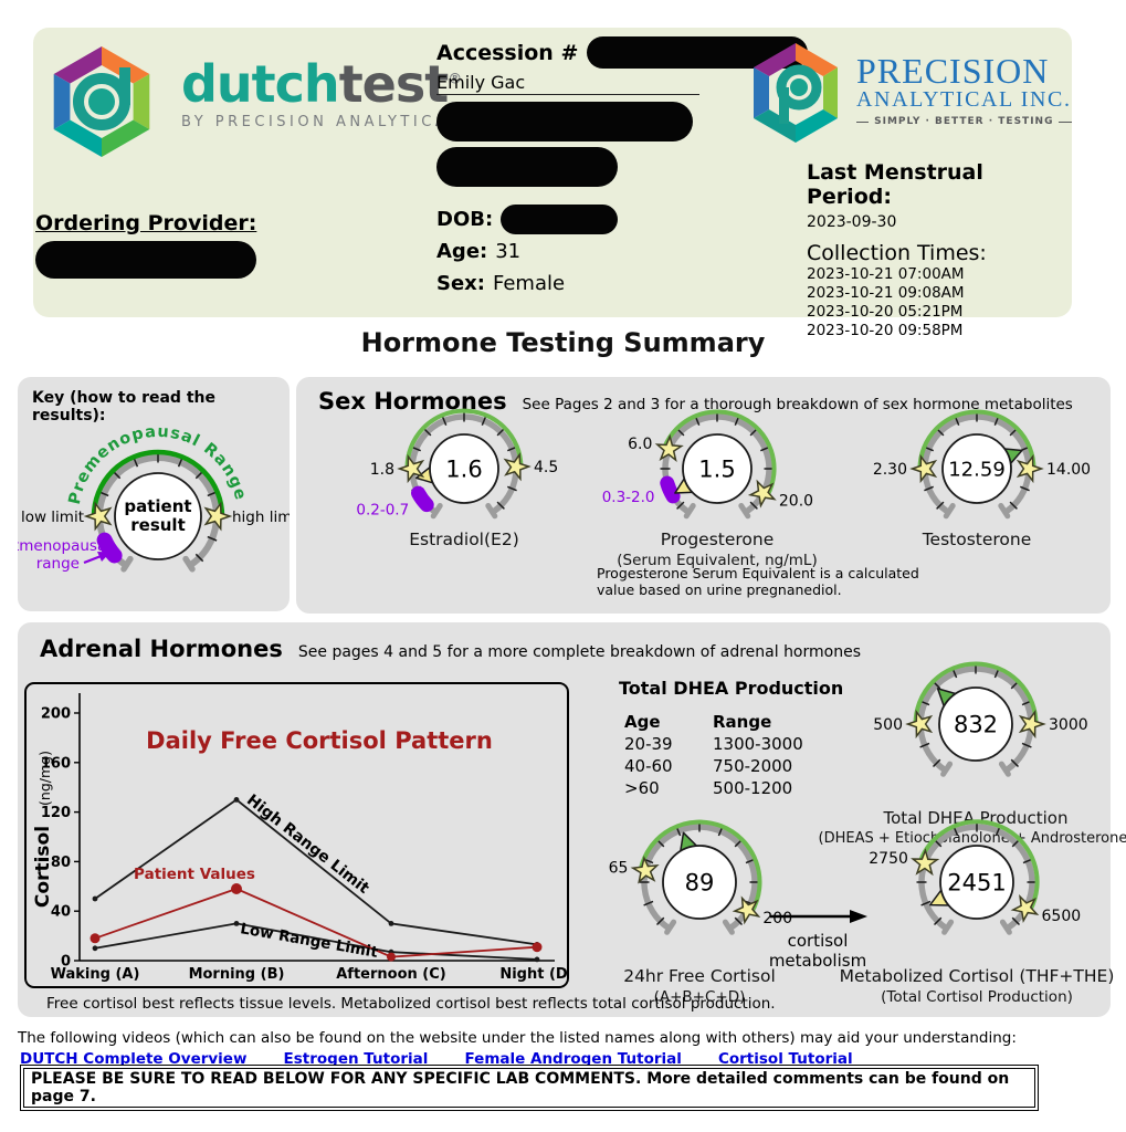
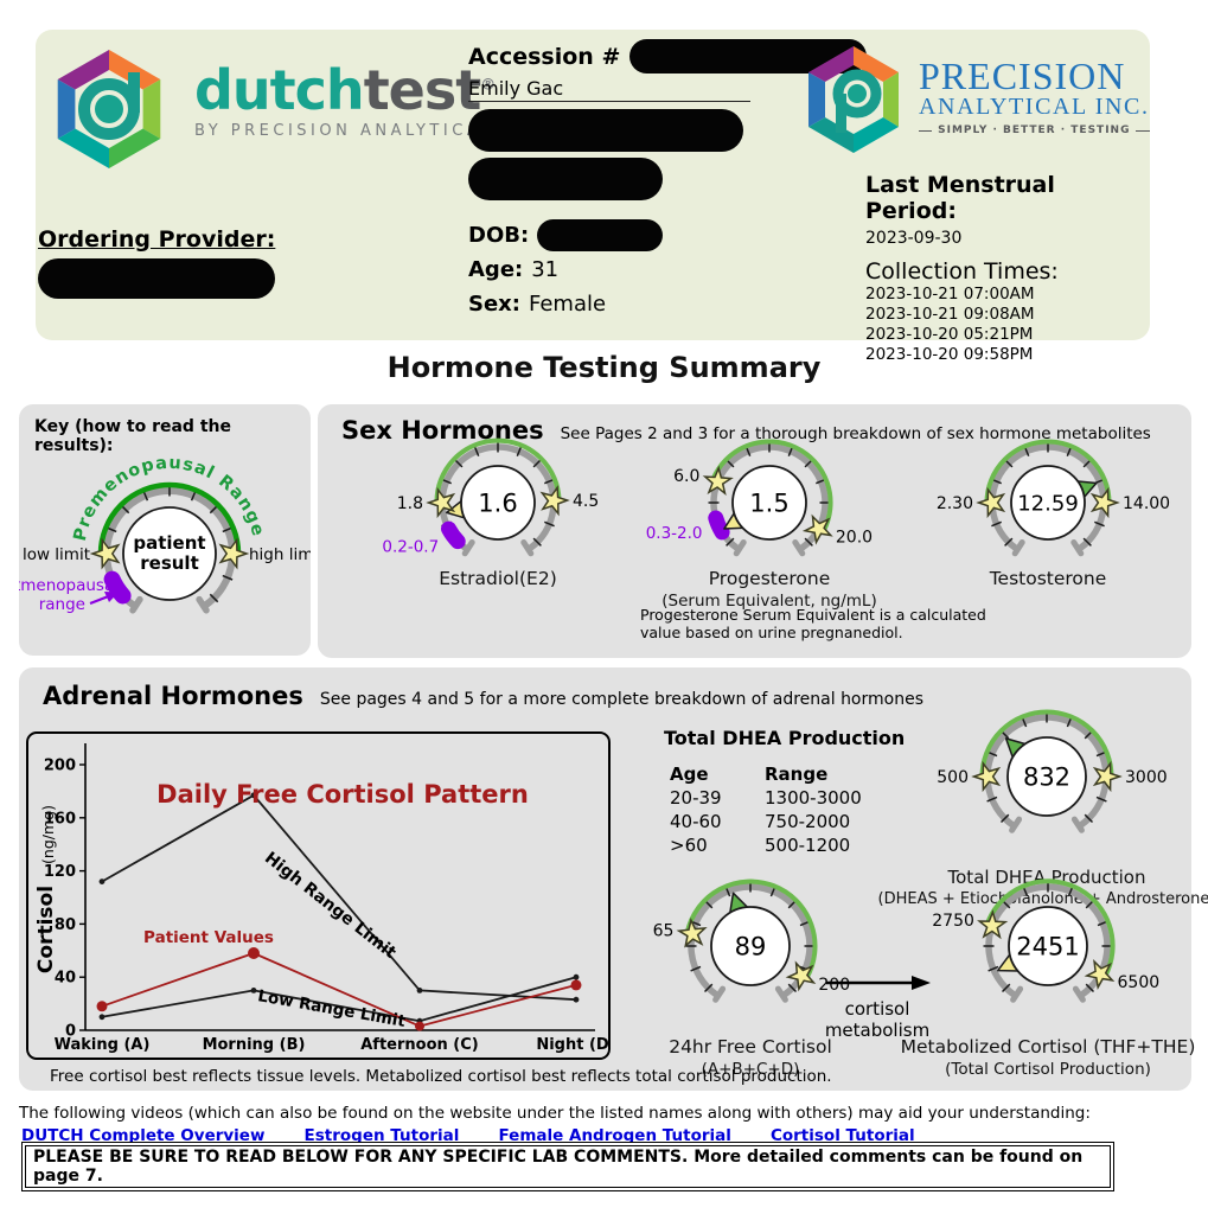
High Range Limit/Waking (A): 50 -> 112
High Range Limit/Morning (B): 130 -> 177
High Range Limit/Night (D): 13 -> 23
Patient Values/Night (D): 11 -> 34
Low Range Limit/Night (D): 1 -> 40
